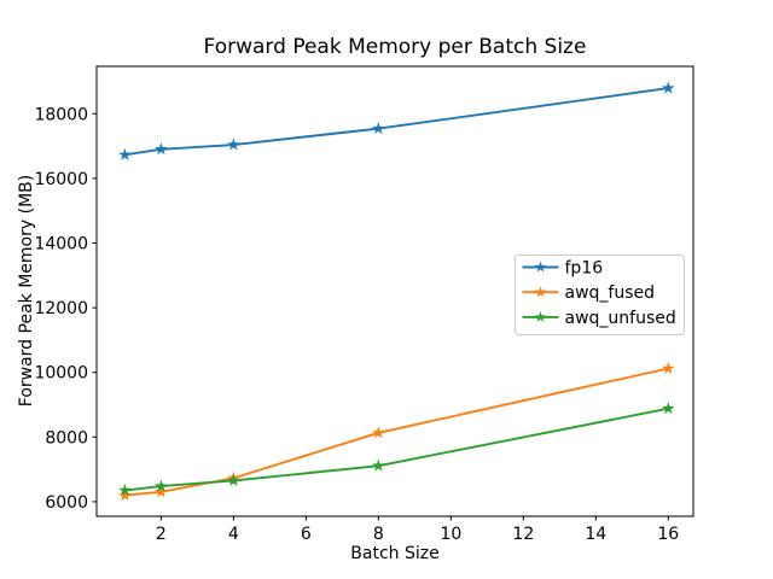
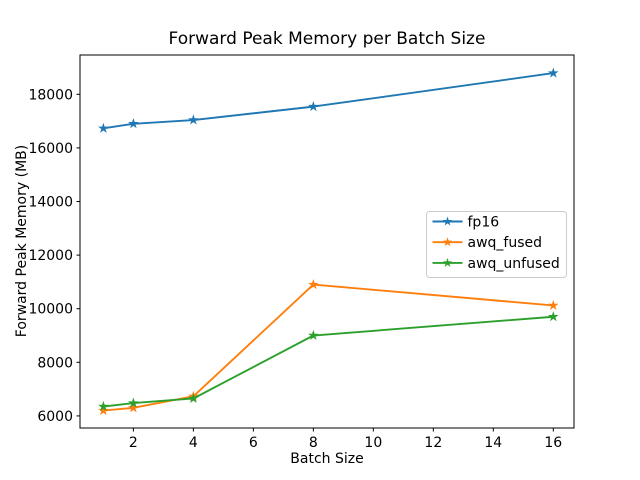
awq_fused/8: 8100 -> 10900
awq_unfused/8: 7100 -> 9000
awq_unfused/16: 8900 -> 9700
